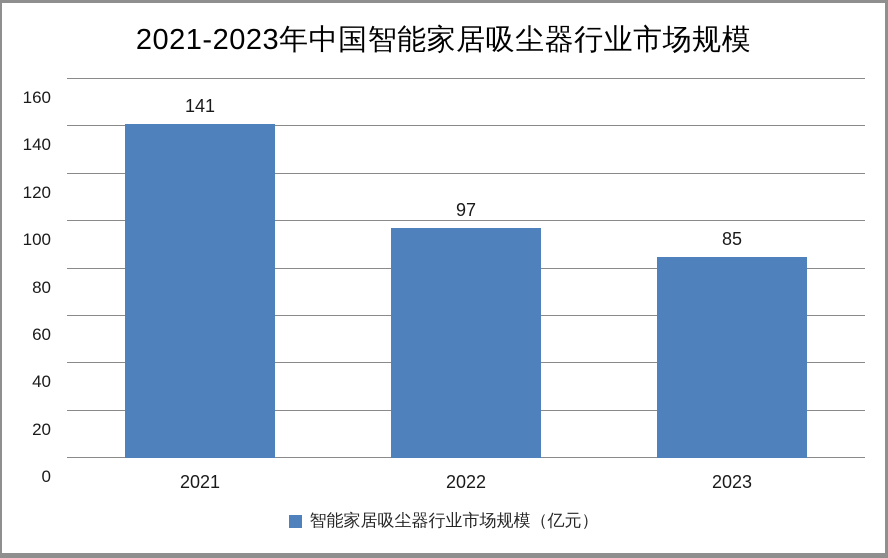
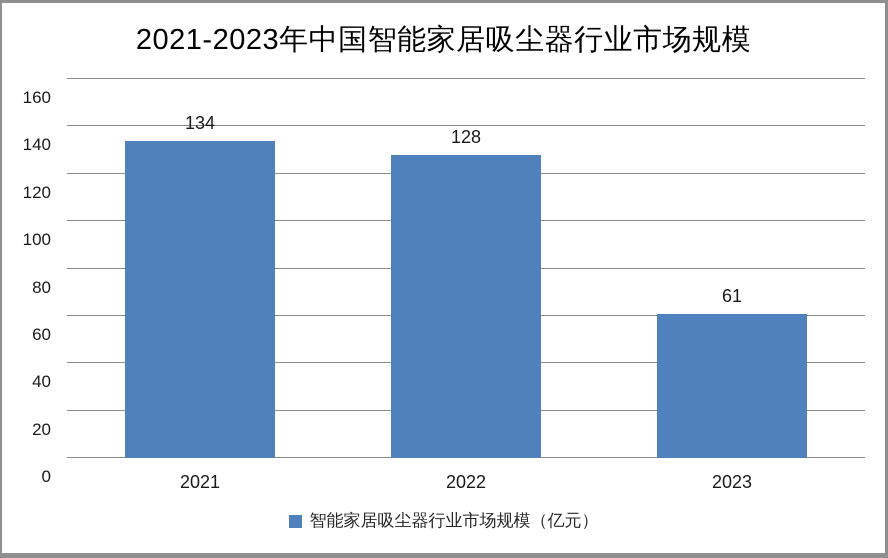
2021: 141 -> 134
2022: 97 -> 128
2023: 85 -> 61
